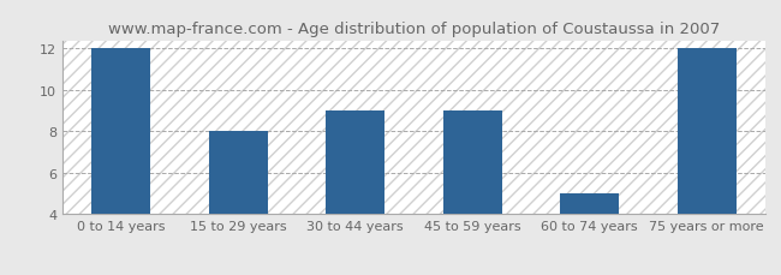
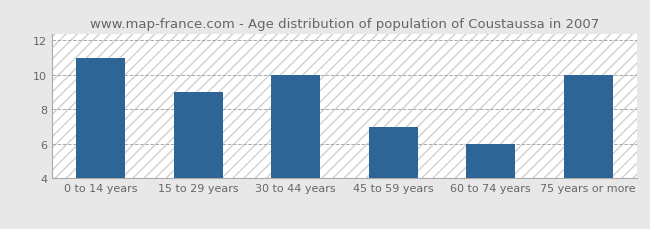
0 to 14 years: 12 -> 11
15 to 29 years: 8 -> 9
30 to 44 years: 9 -> 10
45 to 59 years: 9 -> 7
60 to 74 years: 5 -> 6
75 years or more: 12 -> 10
